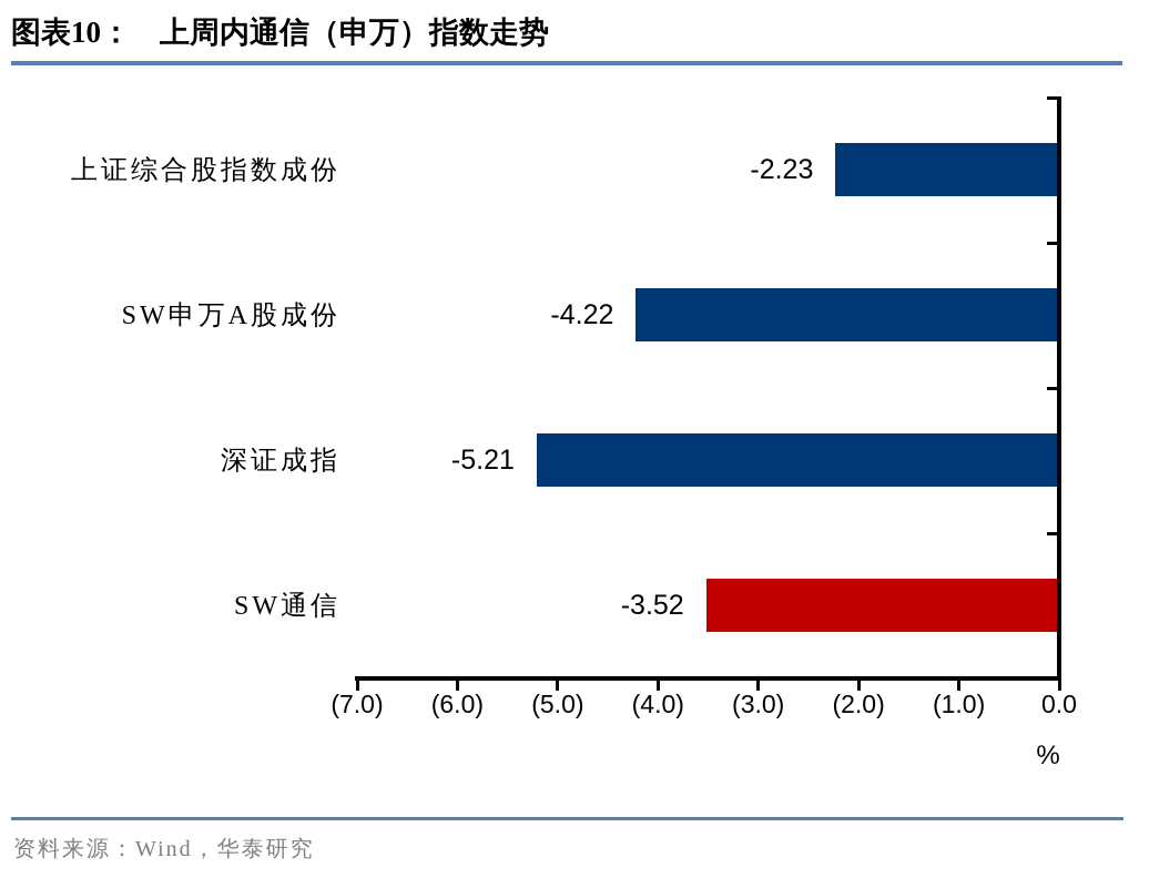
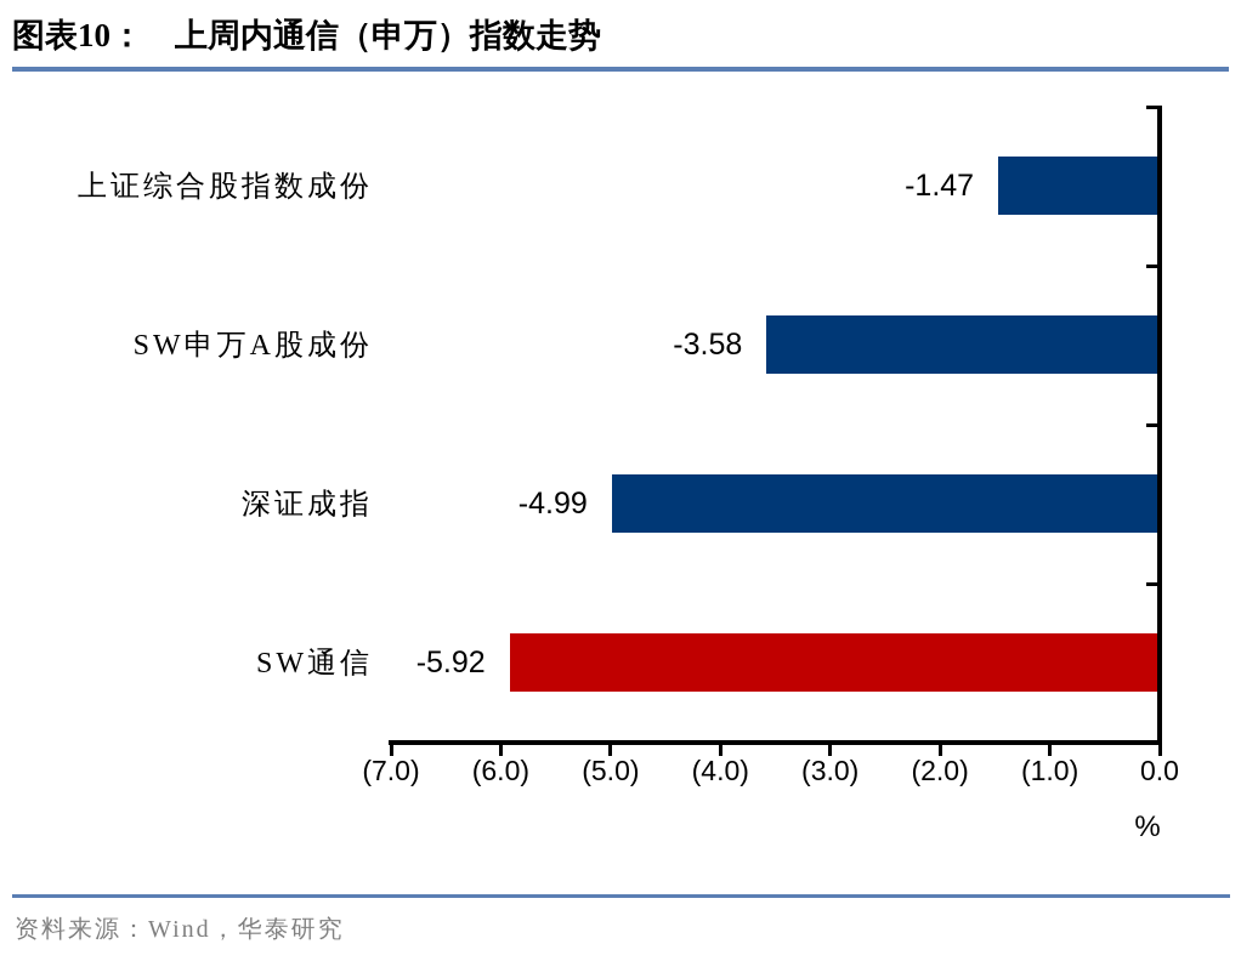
上证综合股指数成份: -2.23 -> -1.47
SW申万A股成份: -4.22 -> -3.58
深证成指: -5.21 -> -4.99
SW通信: -3.52 -> -5.92
